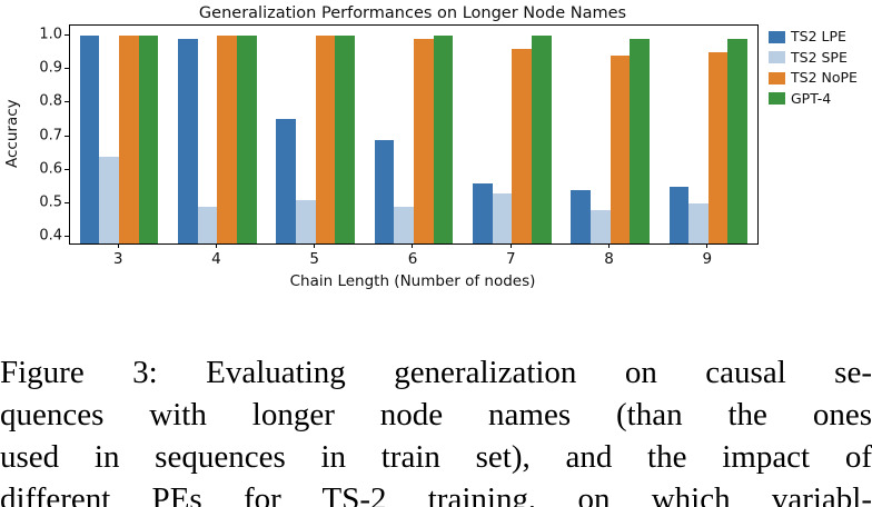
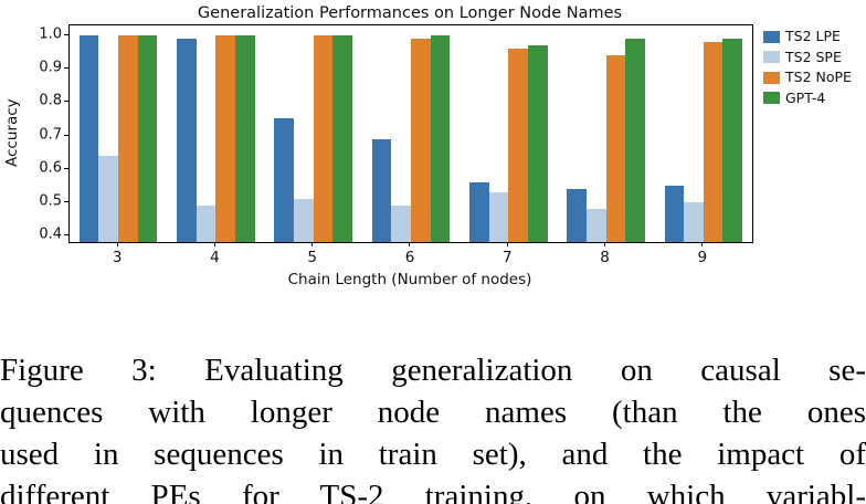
GPT-4/7: 1.00 -> 0.97
TS2 NoPE/9: 0.95 -> 0.98
